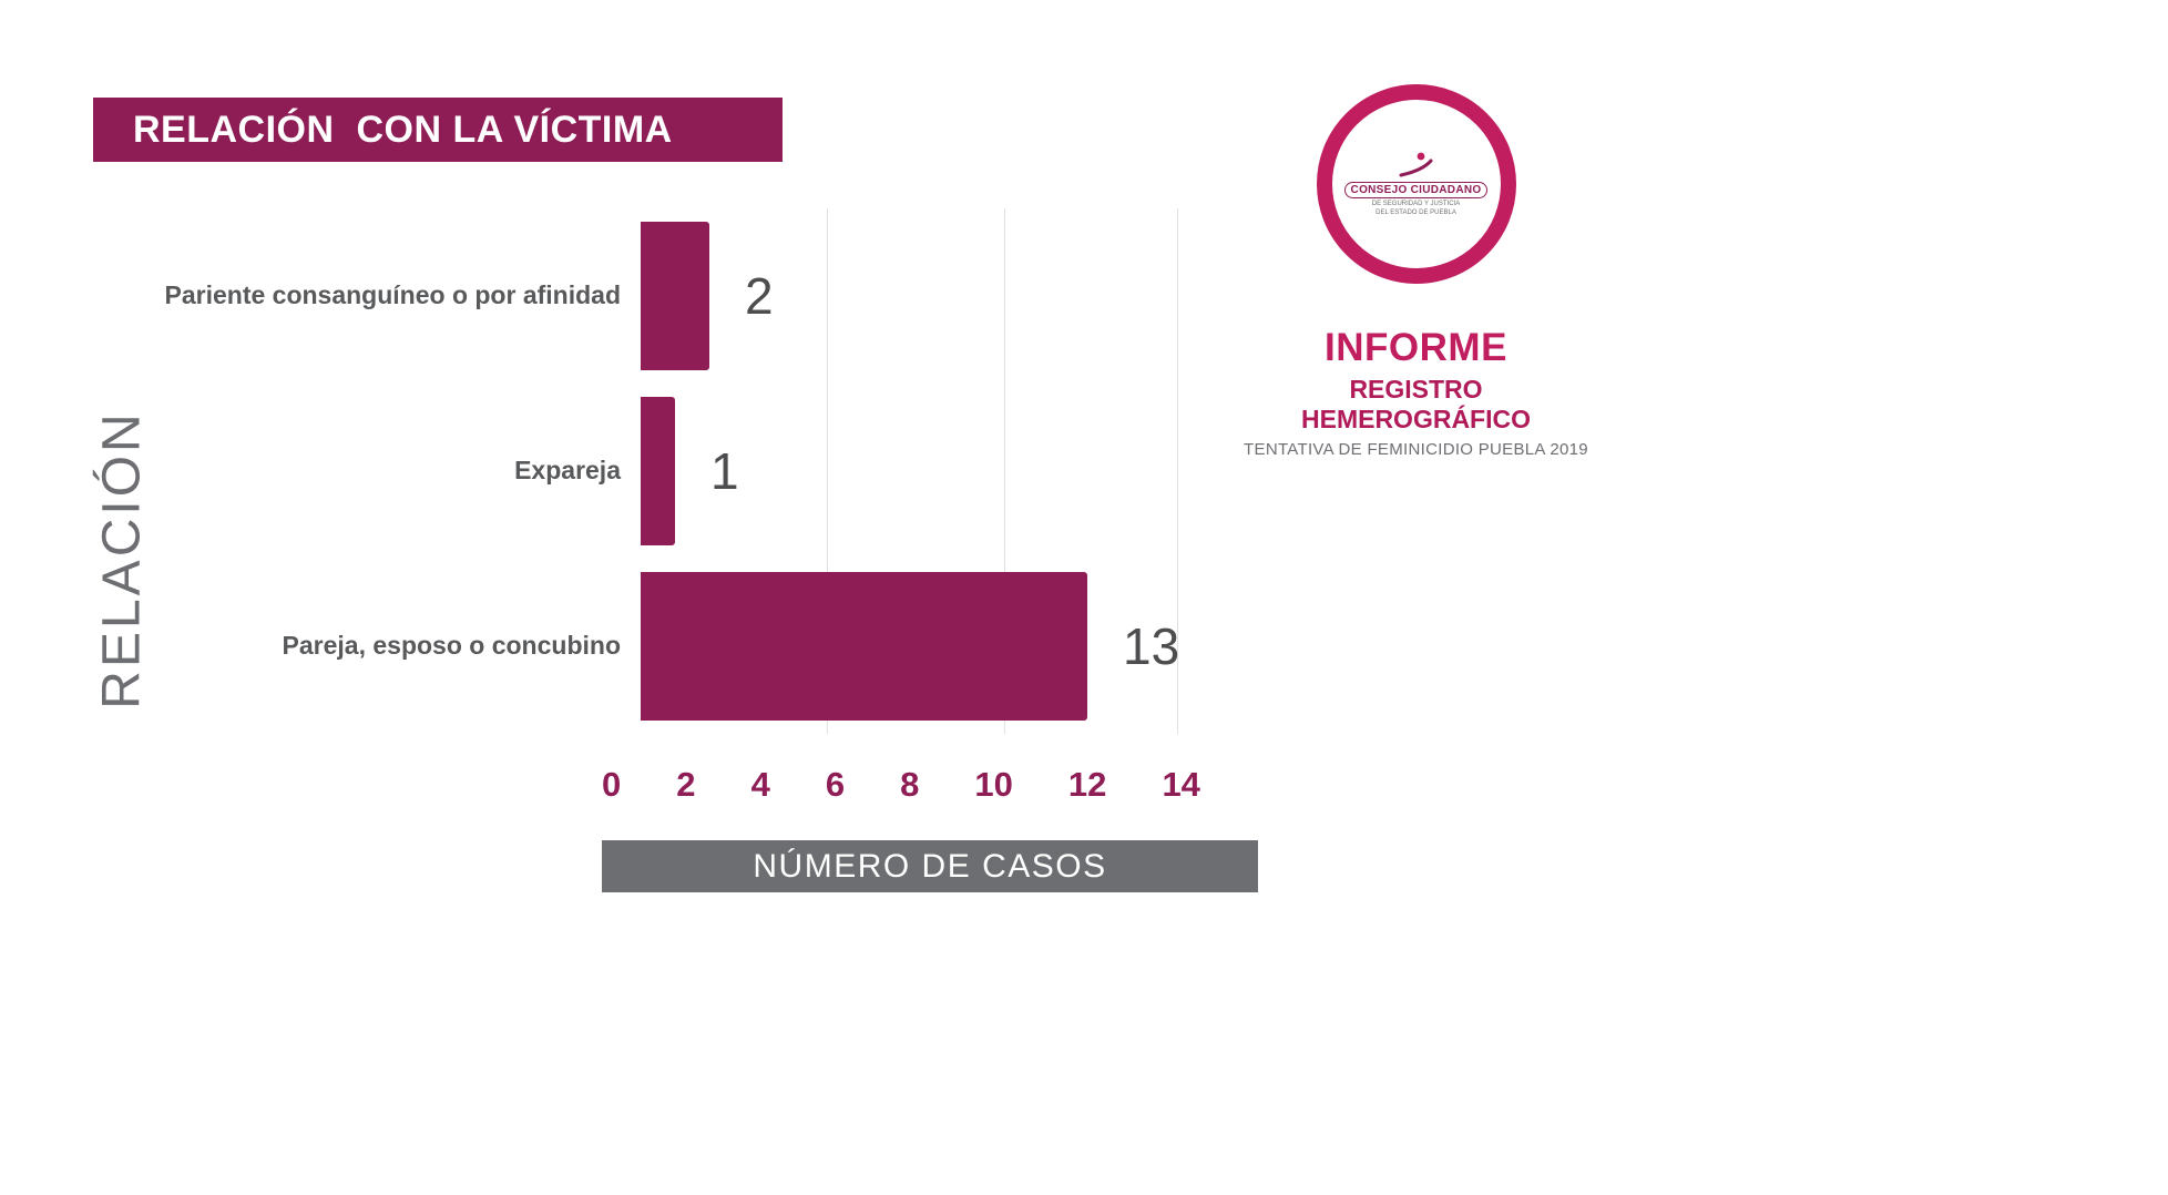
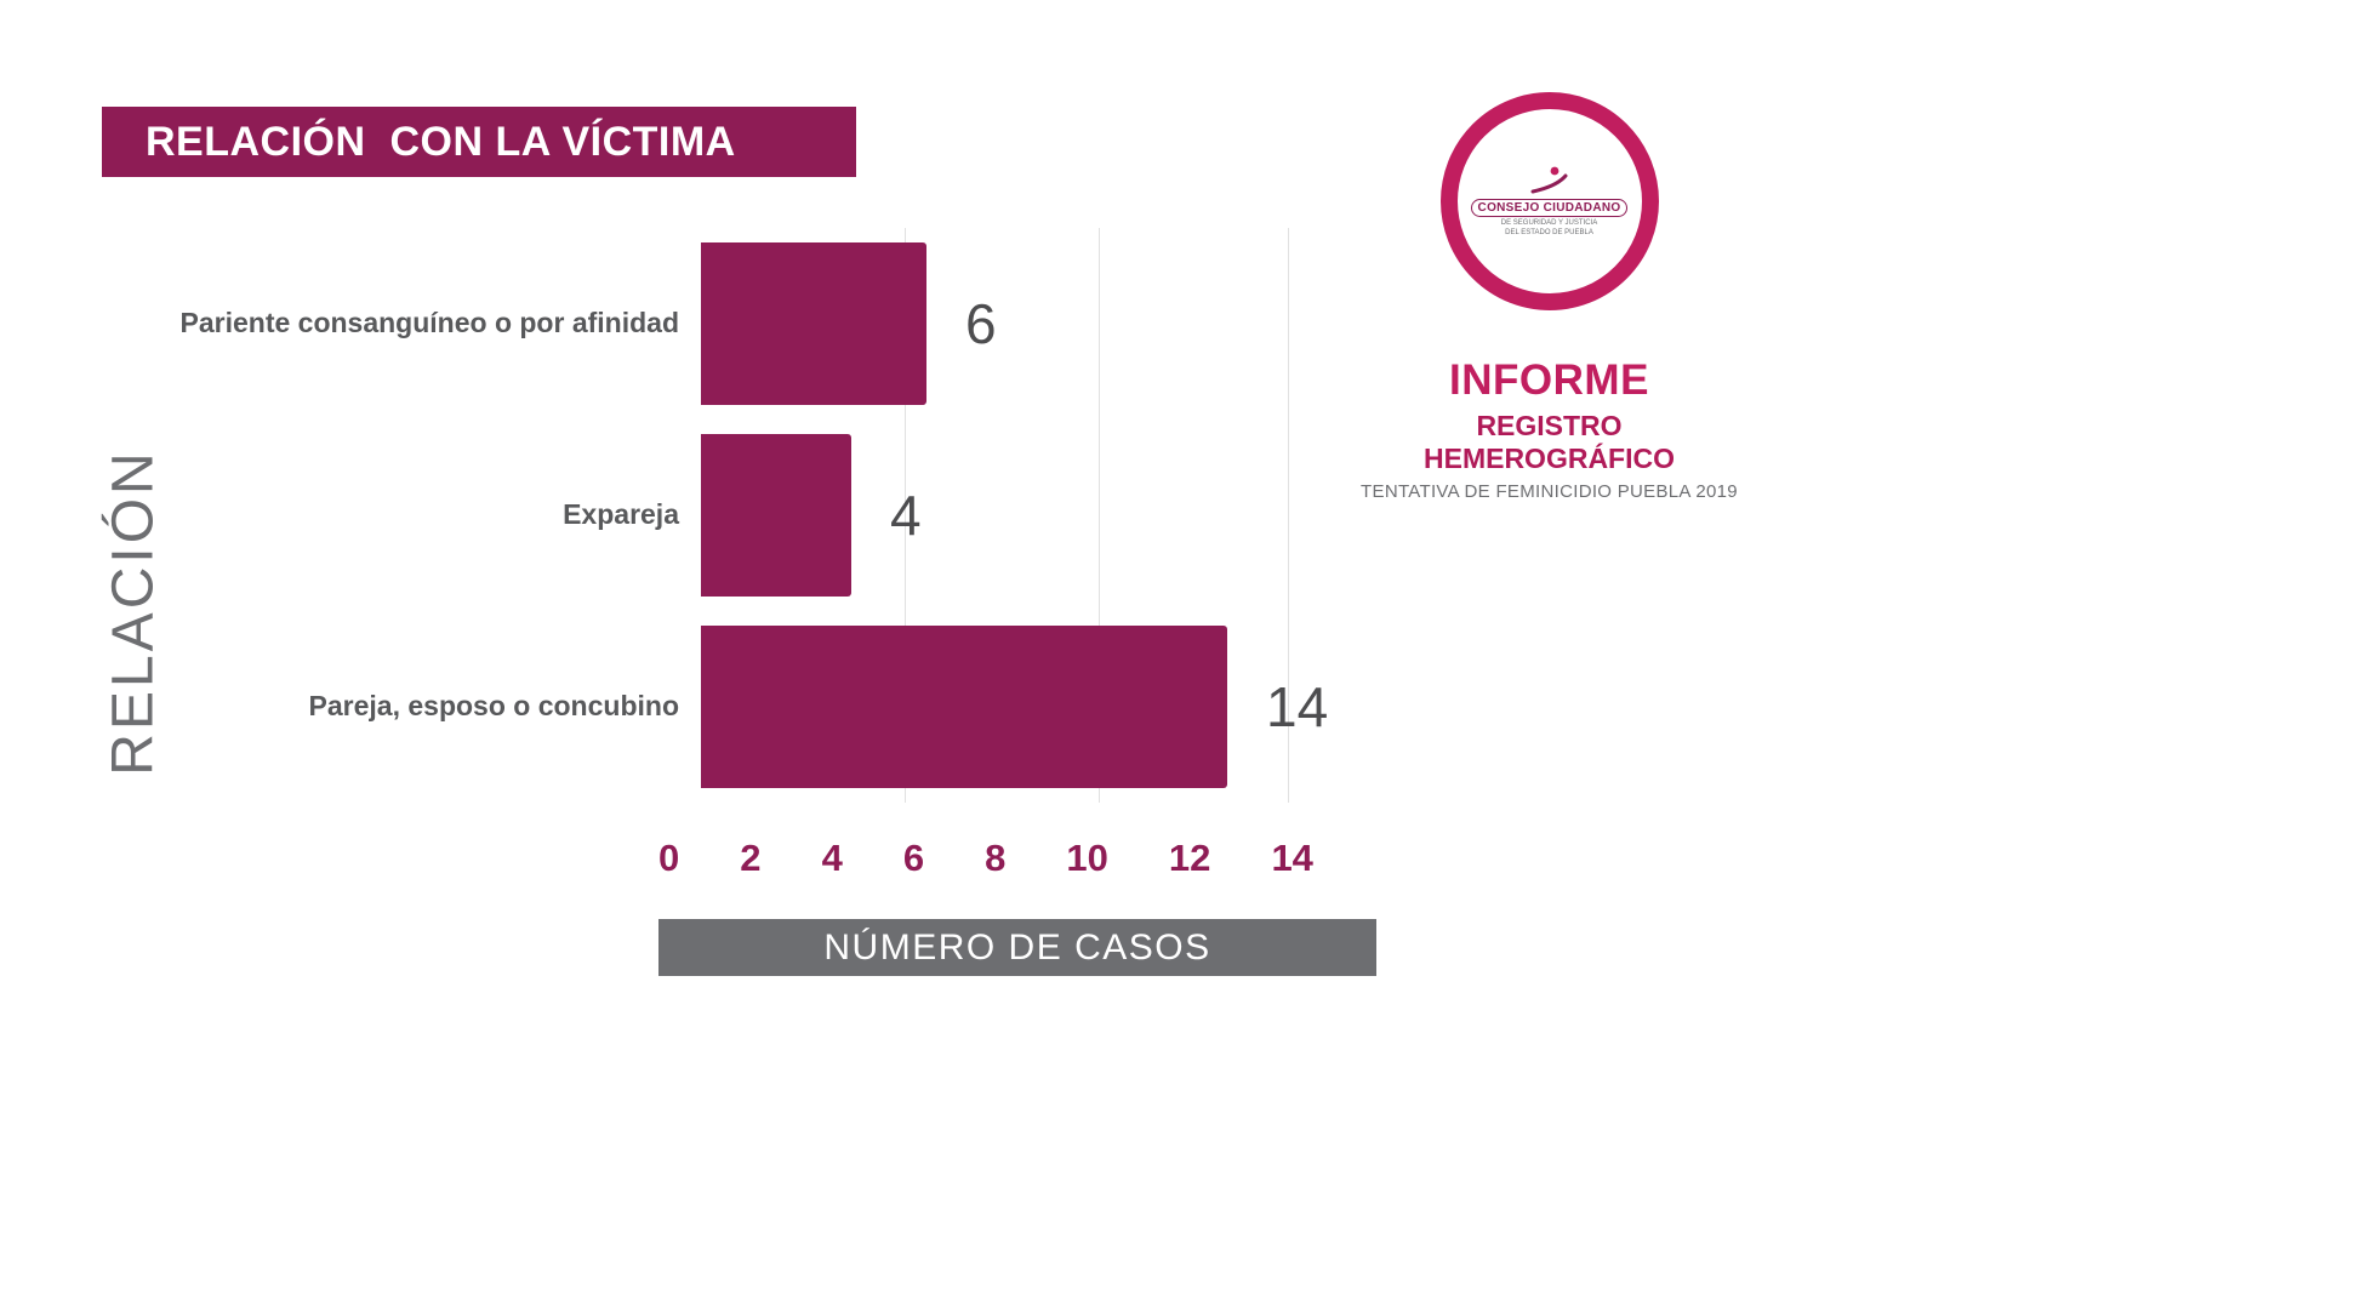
Pariente consanguíneo o por afinidad: 2 -> 6
Expareja: 1 -> 4
Pareja, esposo o concubino: 13 -> 14
